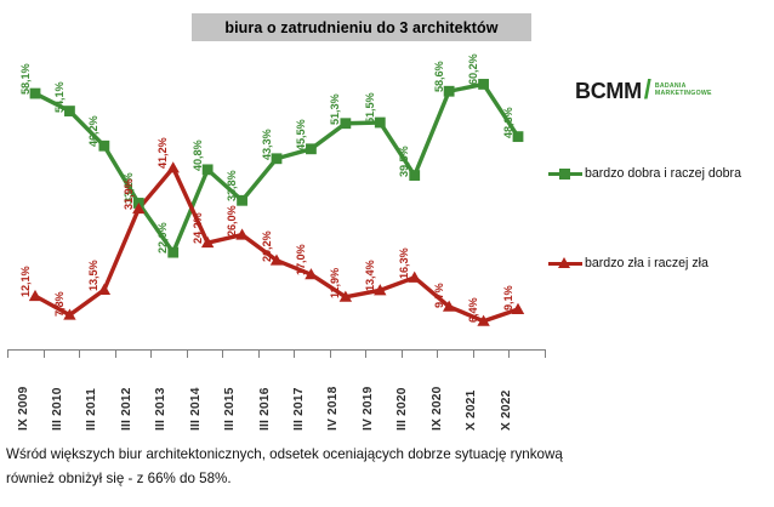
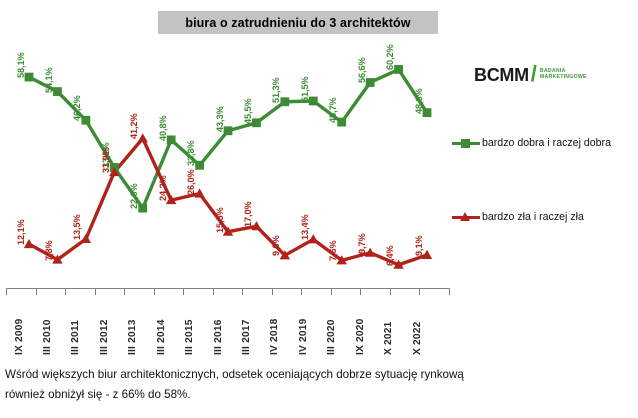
bardzo zła i raczej zła/III 2016: 20,2% -> 15,5%
bardzo zła i raczej zła/IV 2018: 11,9% -> 9,0%
bardzo dobra i raczej dobra/III 2020: 39,5% -> 45,7%
bardzo zła i raczej zła/III 2020: 16,3% -> 7,6%
bardzo dobra i raczej dobra/IX 2020: 58,6% -> 56,6%
